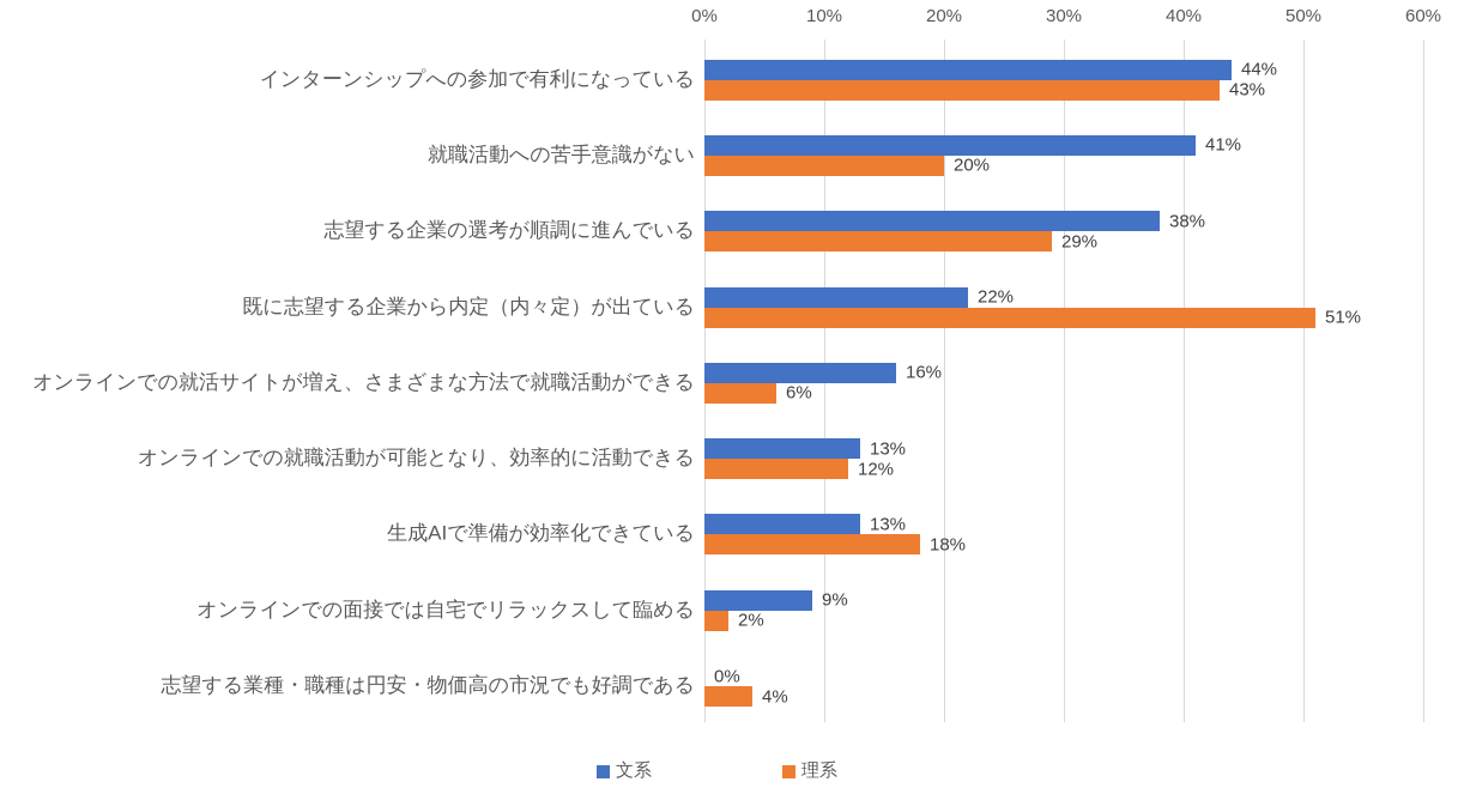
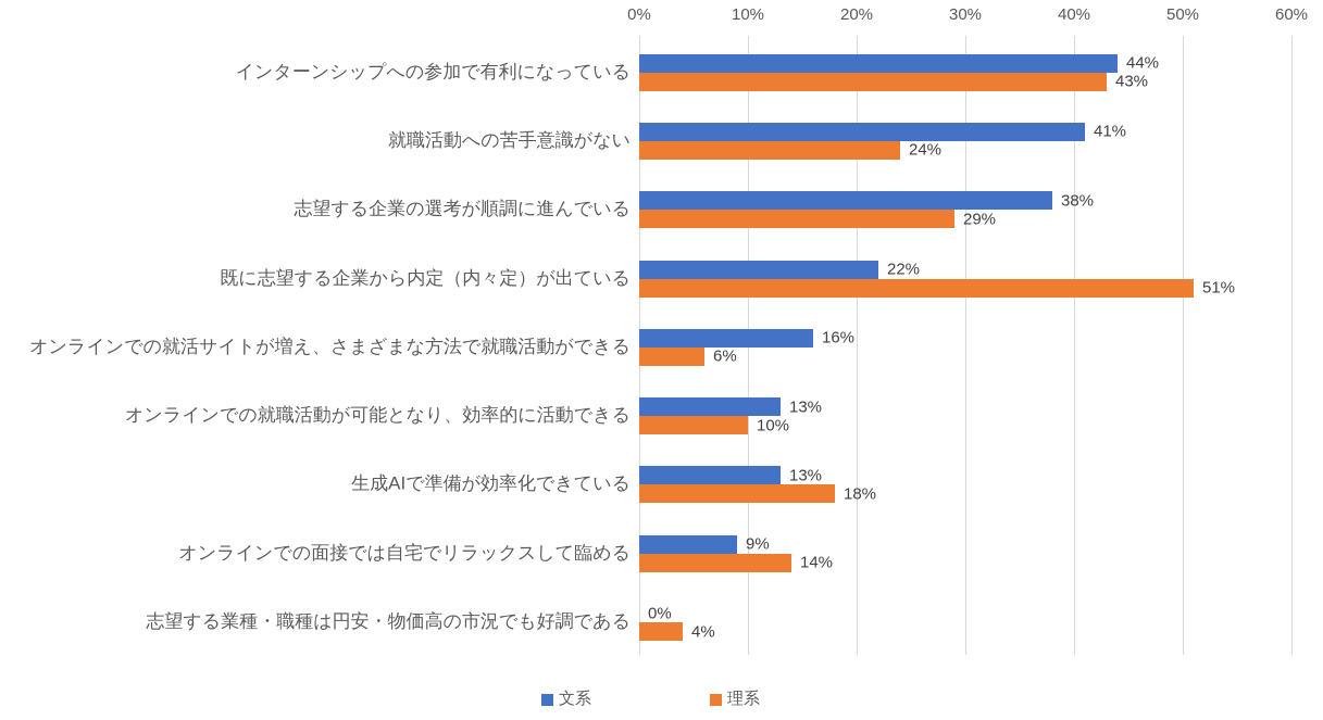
理系/就職活動への苦手意識がない: 20% -> 24%
理系/オンラインでの就職活動が可能となり、効率的に活動できる: 12% -> 10%
理系/オンラインでの面接では自宅でリラックスして臨める: 2% -> 14%
